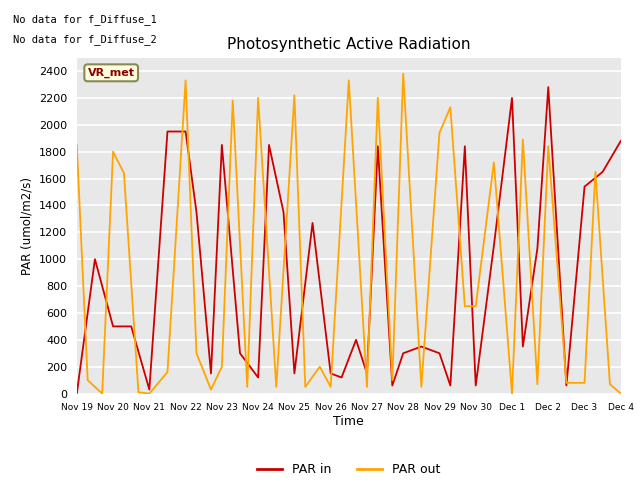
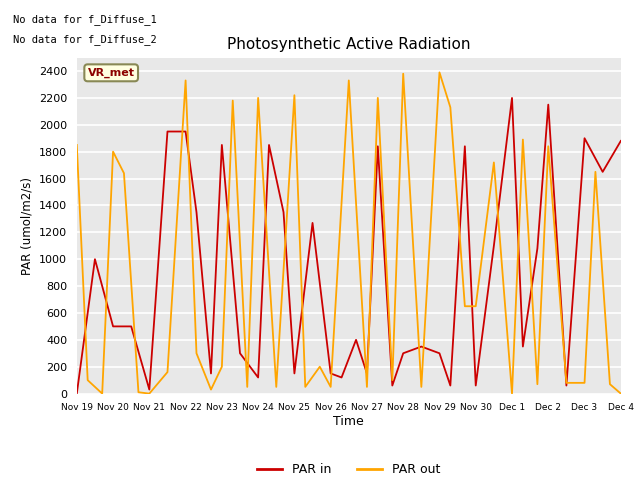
PAR out/Nov 29: 1940 -> 2390
PAR in/Dec 2: 2280 -> 2150
PAR in/Dec 3: 1540 -> 1900
